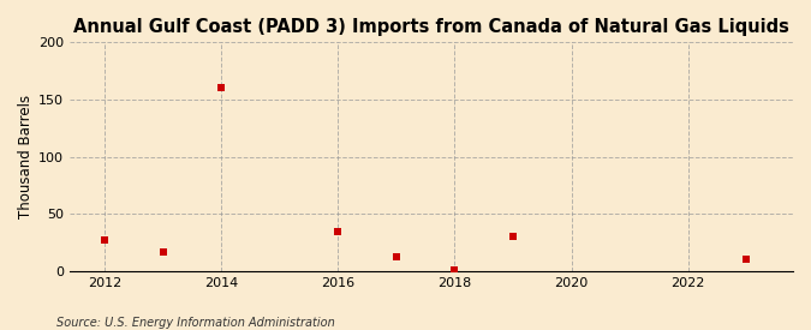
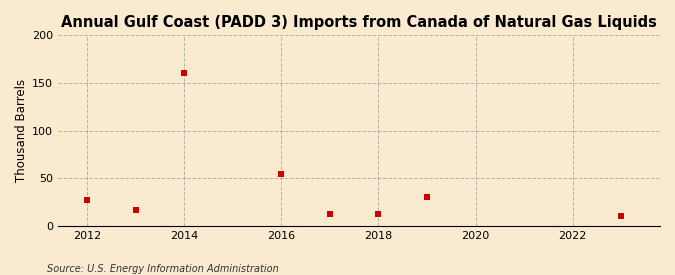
2016: 35 -> 54
2018: 1 -> 12
